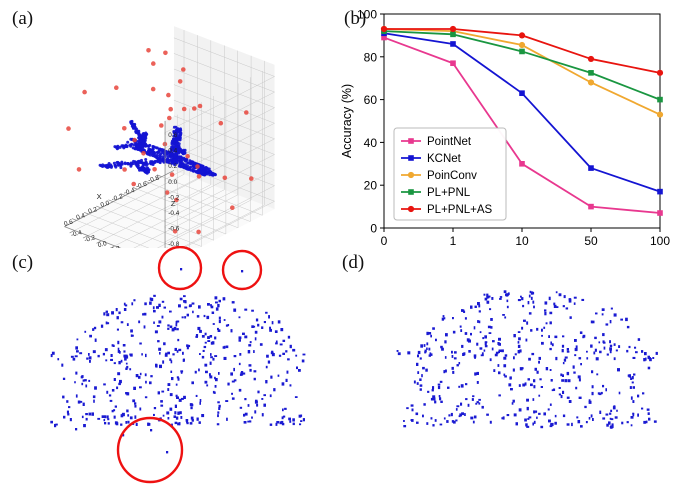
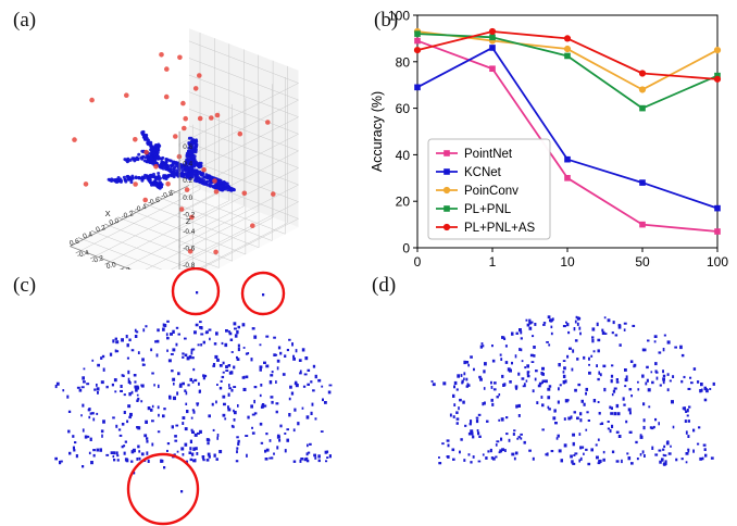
KCNet/0: 91 -> 69
PL+PNL+AS/0: 93 -> 85
PoinConv/1: 92 -> 89
KCNet/10: 63 -> 38
PL+PNL/50: 72 -> 60
PL+PNL+AS/50: 79 -> 75
PoinConv/100: 53 -> 85
PL+PNL/100: 60 -> 74
